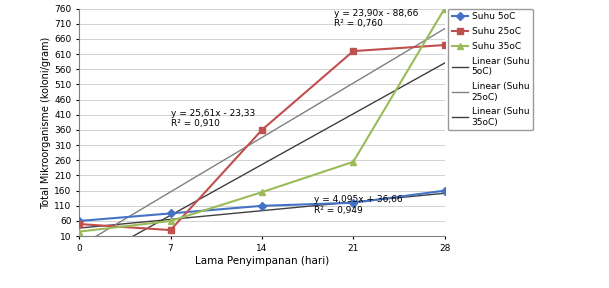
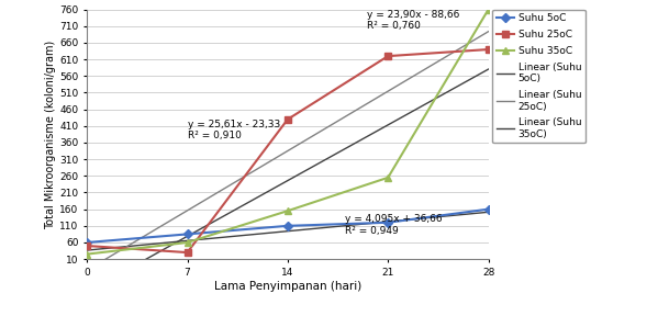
Suhu 25oC/14: 360 -> 430
